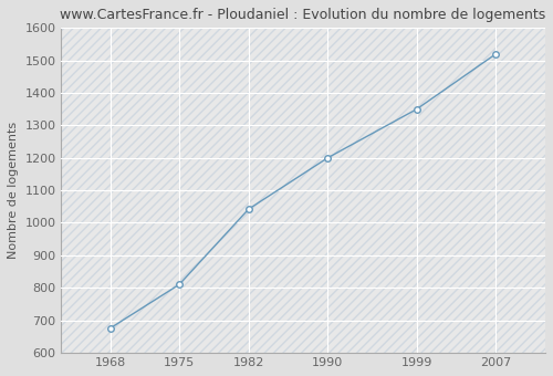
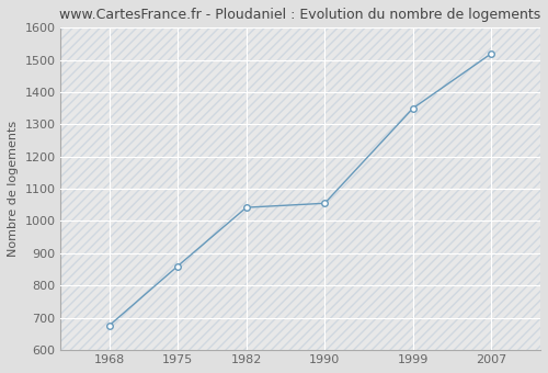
1975: 810 -> 860
1990: 1200 -> 1055
